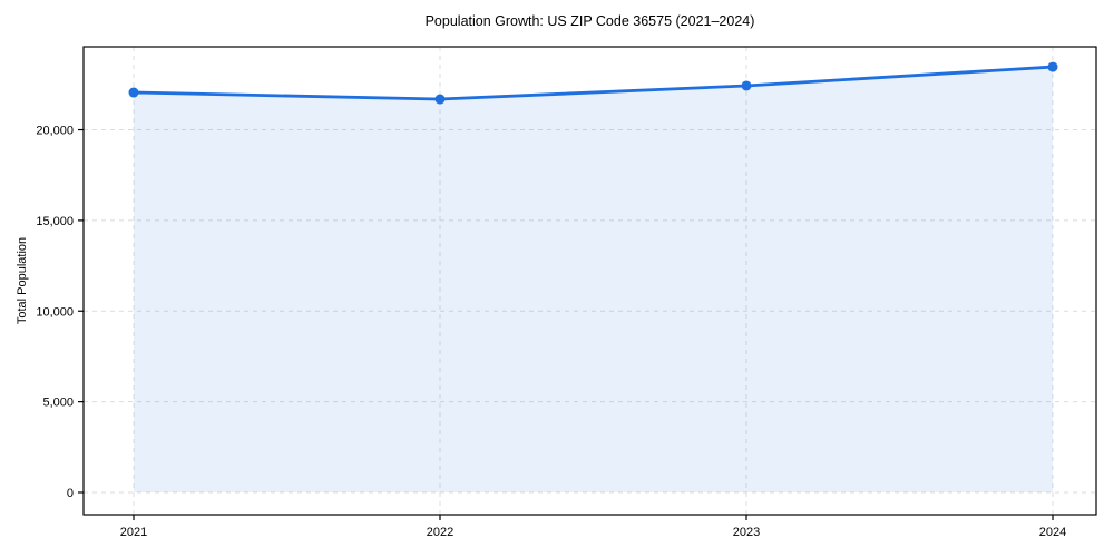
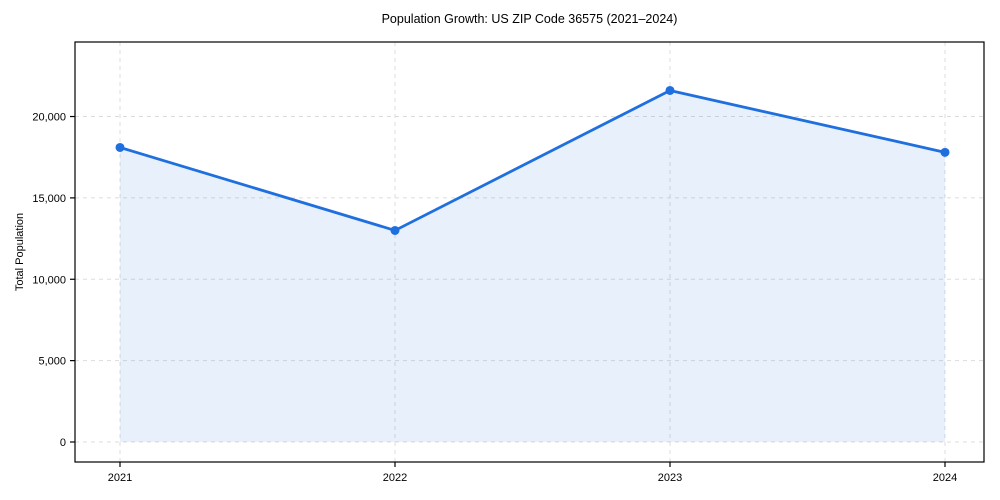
2021: 22100 -> 18100
2022: 21700 -> 13000
2023: 22400 -> 21600
2024: 23500 -> 17800
